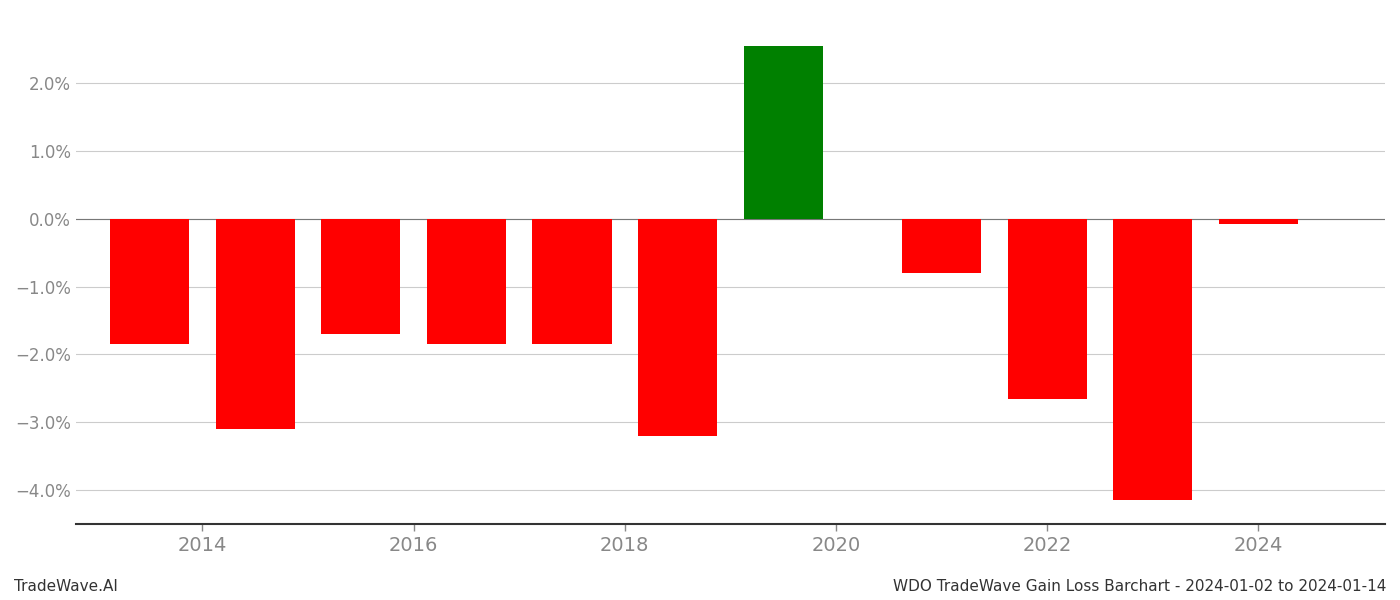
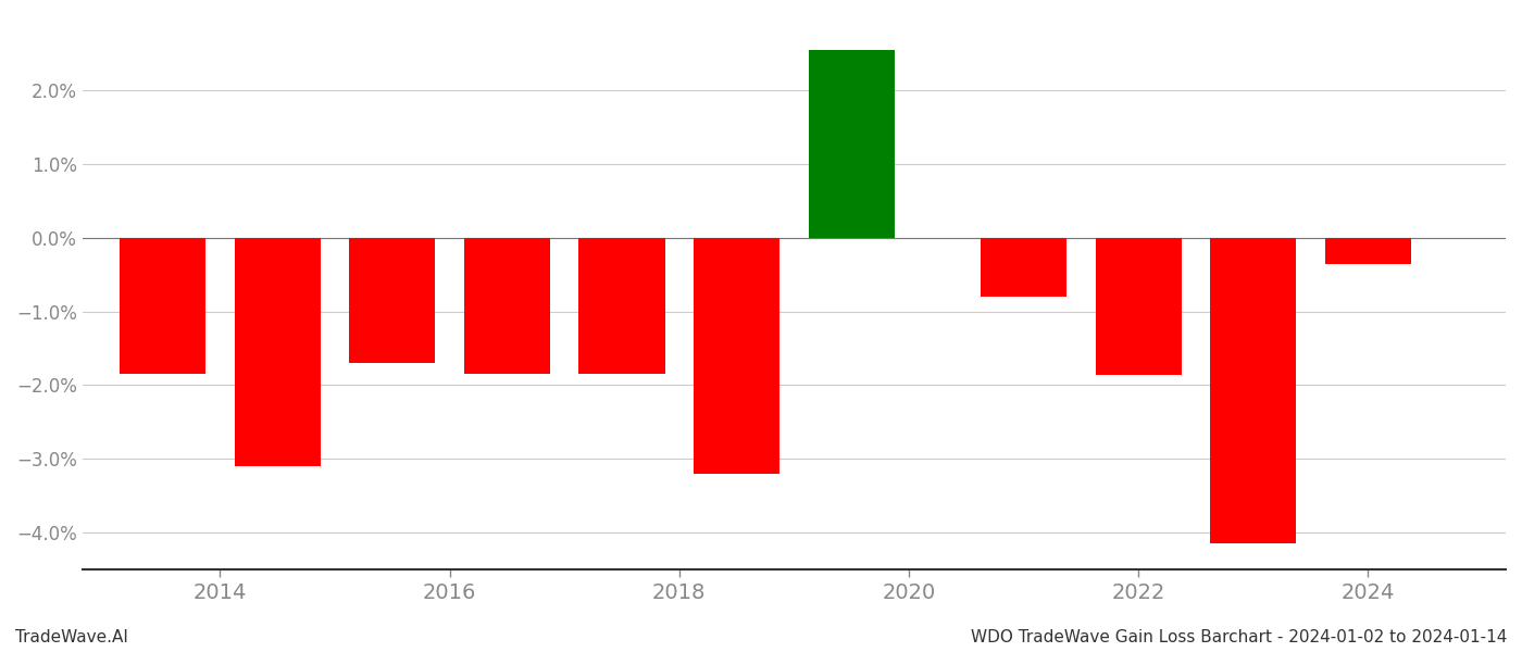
2022: -2.65% -> -1.86%
2024: -0.08% -> -0.36%
